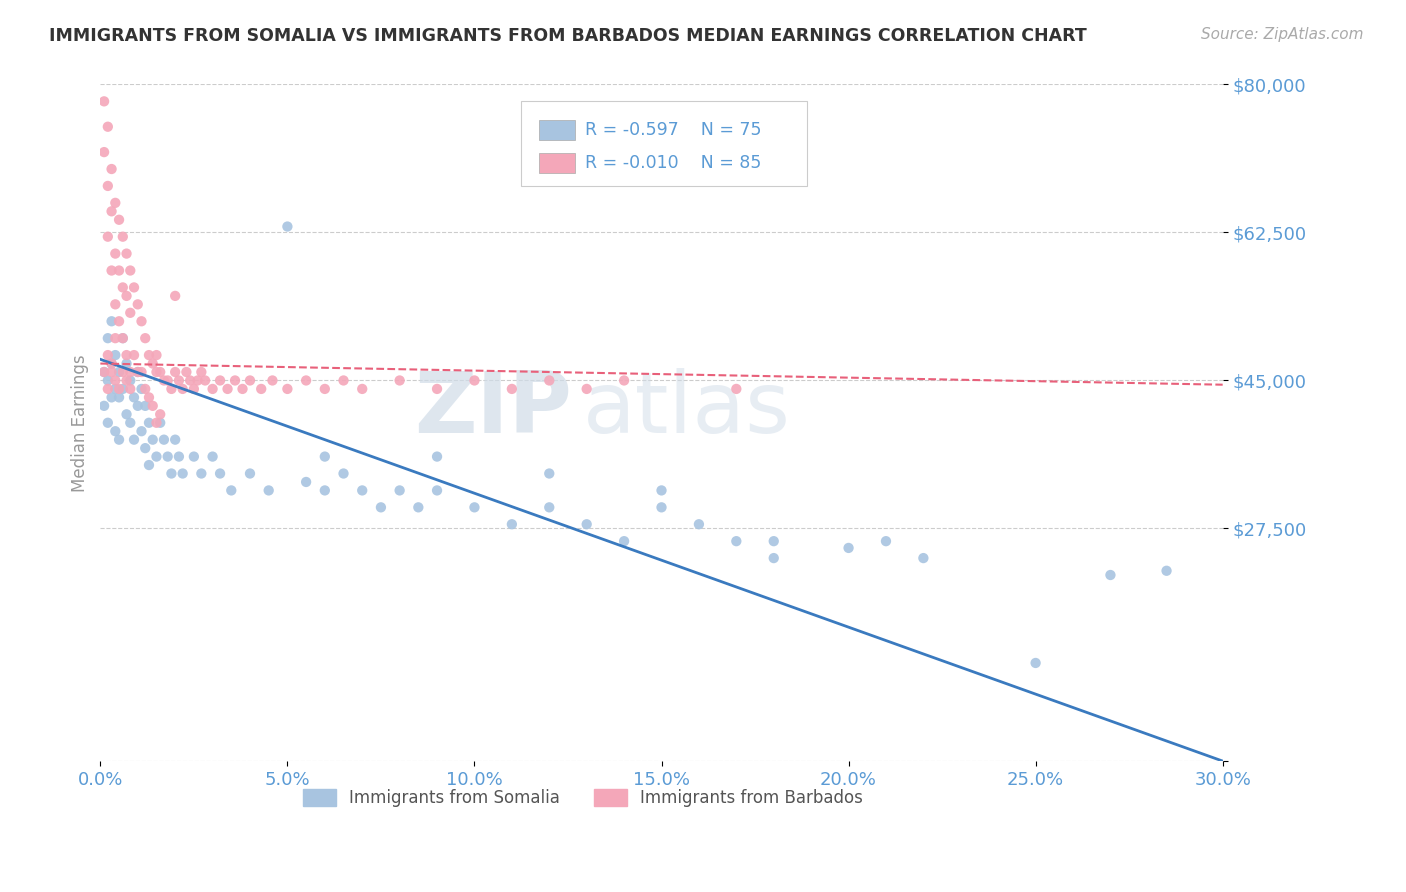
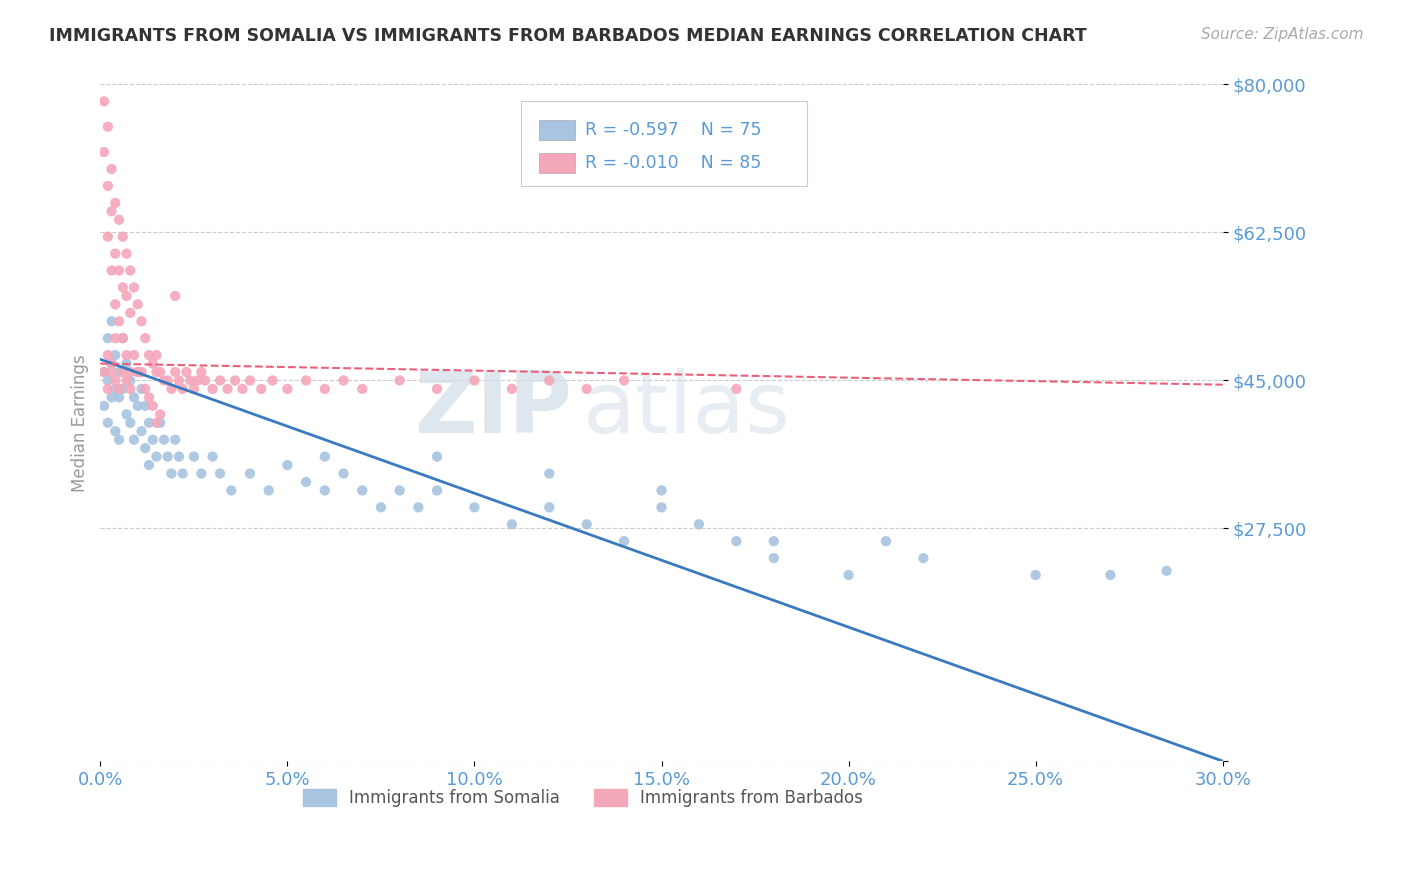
Immigrants from Somalia/5.0%: $63,200 -> $35,000
Immigrants from Somalia/20.0%: $25,200 -> $22,000
Immigrants from Somalia/25.0%: $11,600 -> $22,000
